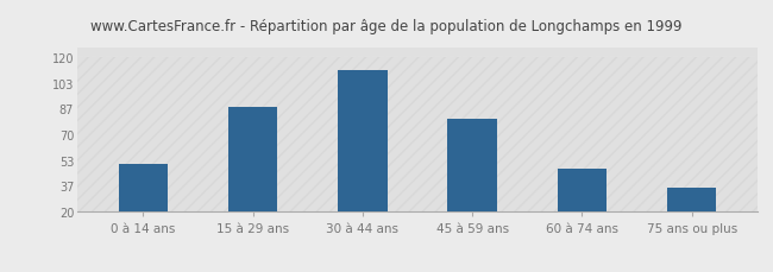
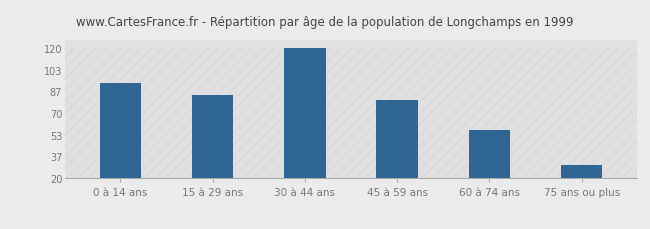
0 à 14 ans: 51 -> 93
15 à 29 ans: 88 -> 84
30 à 44 ans: 112 -> 120
60 à 74 ans: 48 -> 57
75 ans ou plus: 36 -> 30
